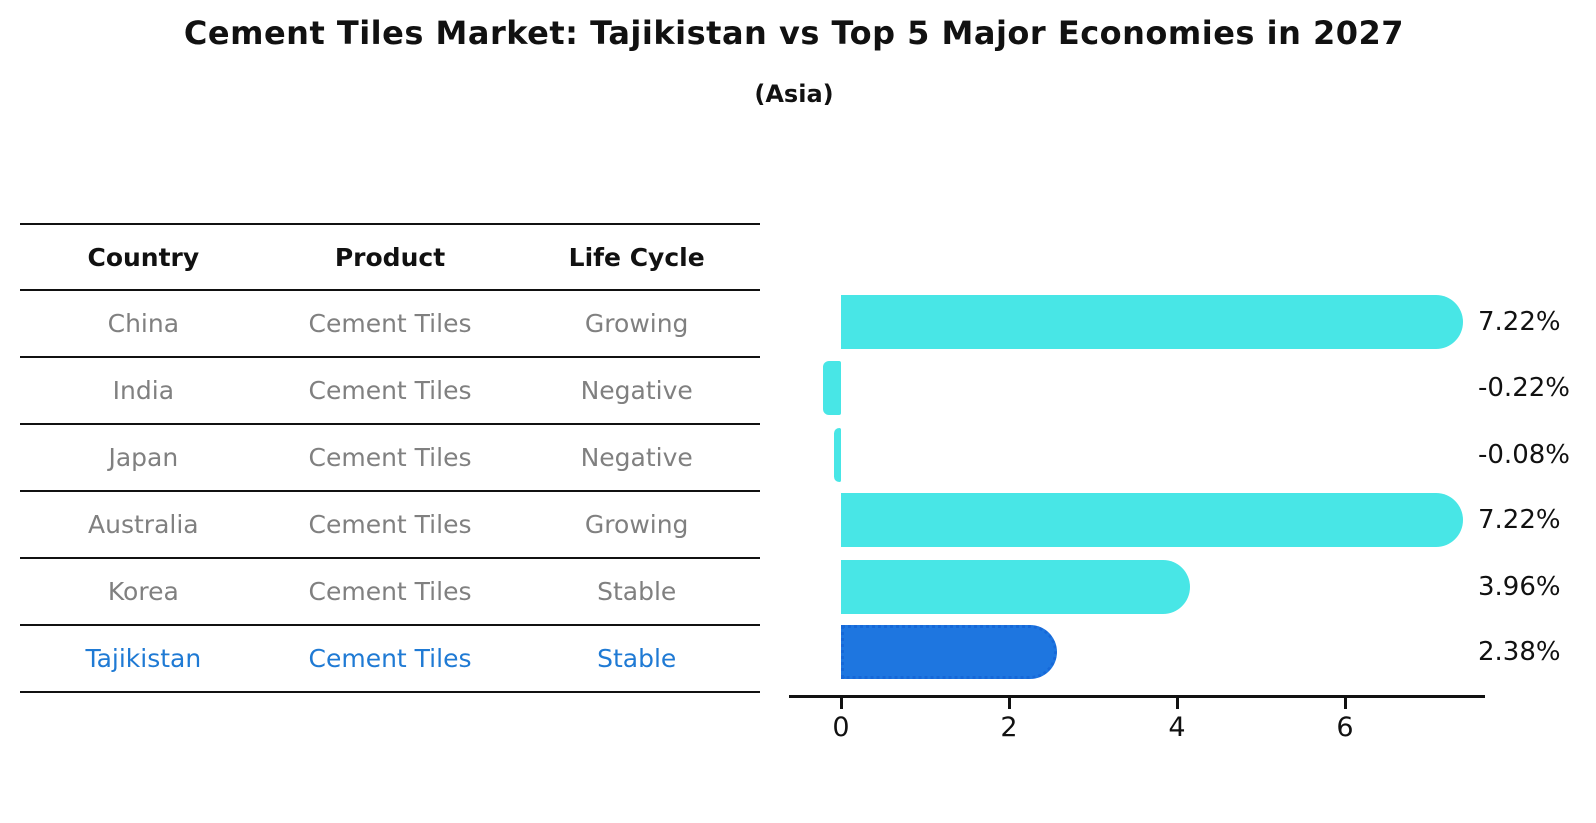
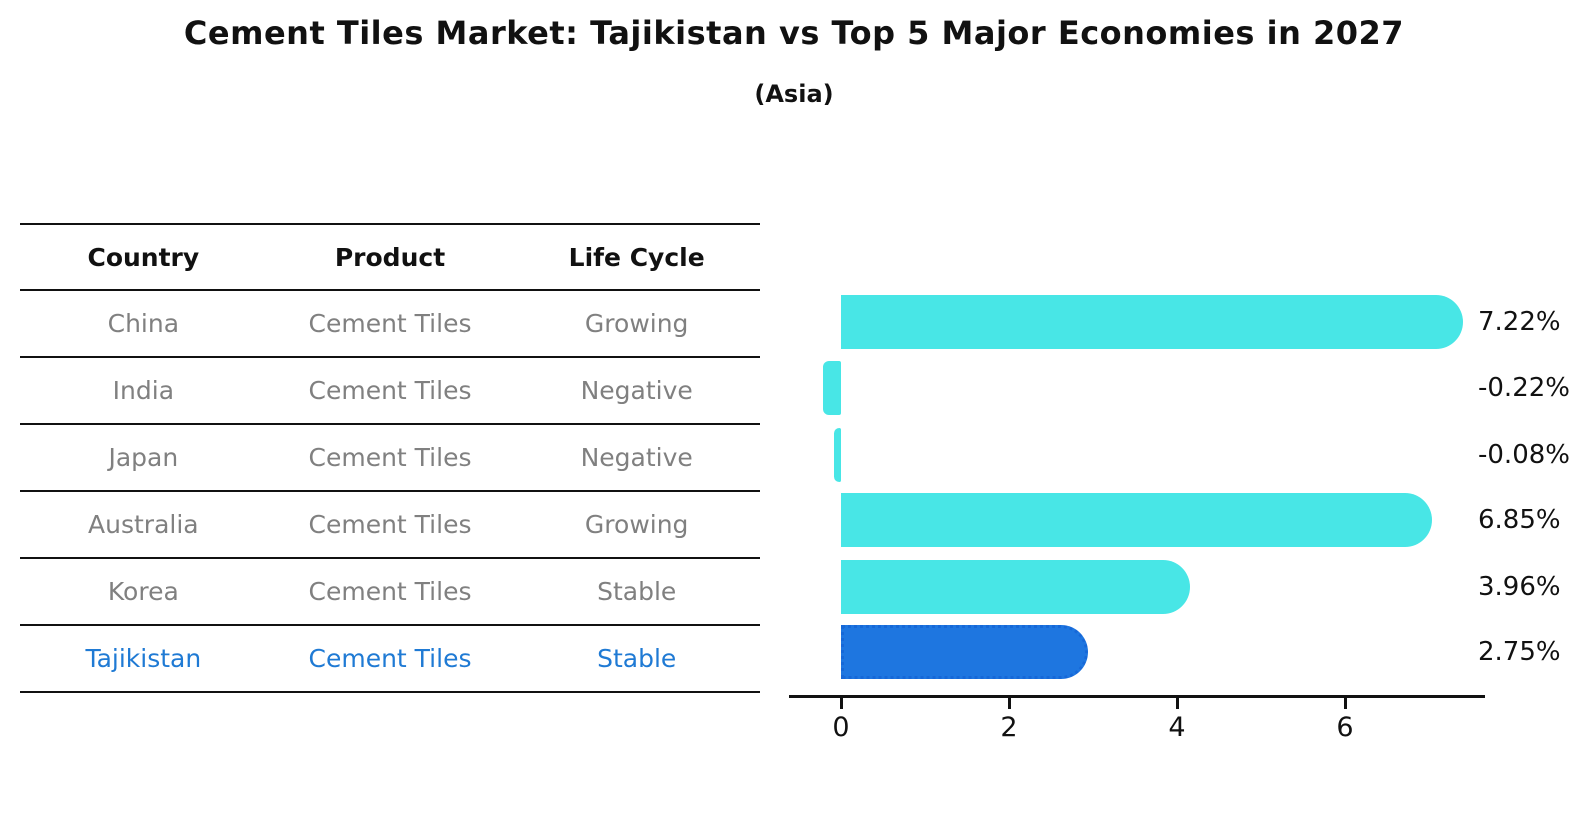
Australia: 7.22% -> 6.85%
Tajikistan: 2.38% -> 2.75%
